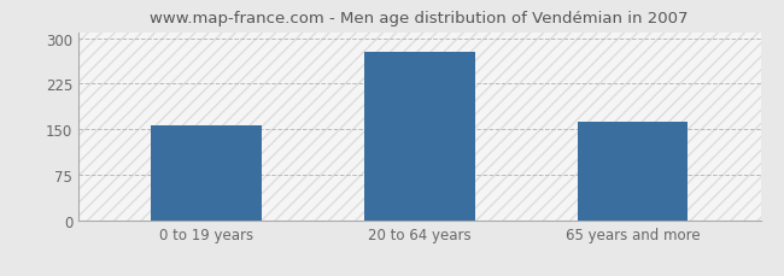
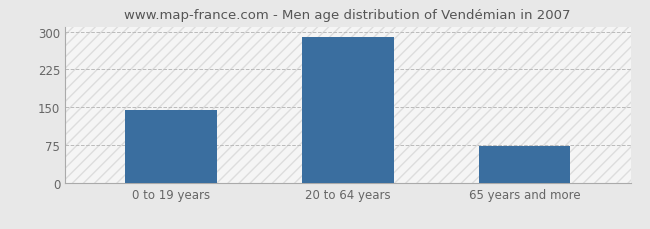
0 to 19 years: 156 -> 144
20 to 64 years: 278 -> 290
65 years and more: 162 -> 73
